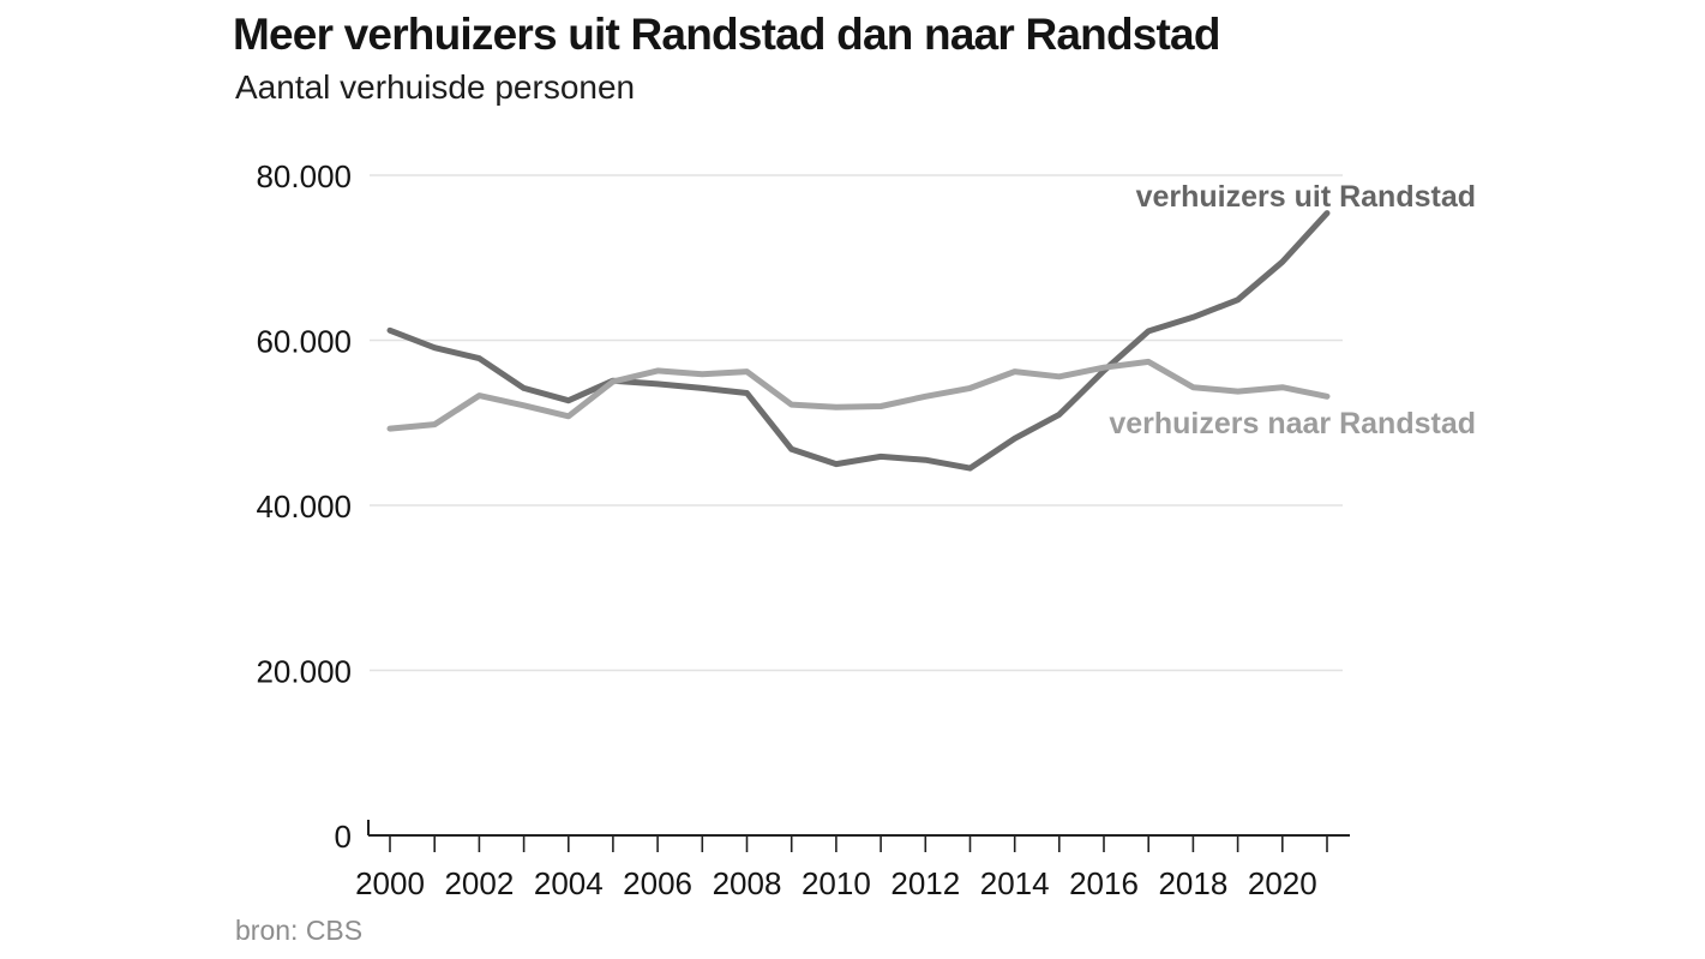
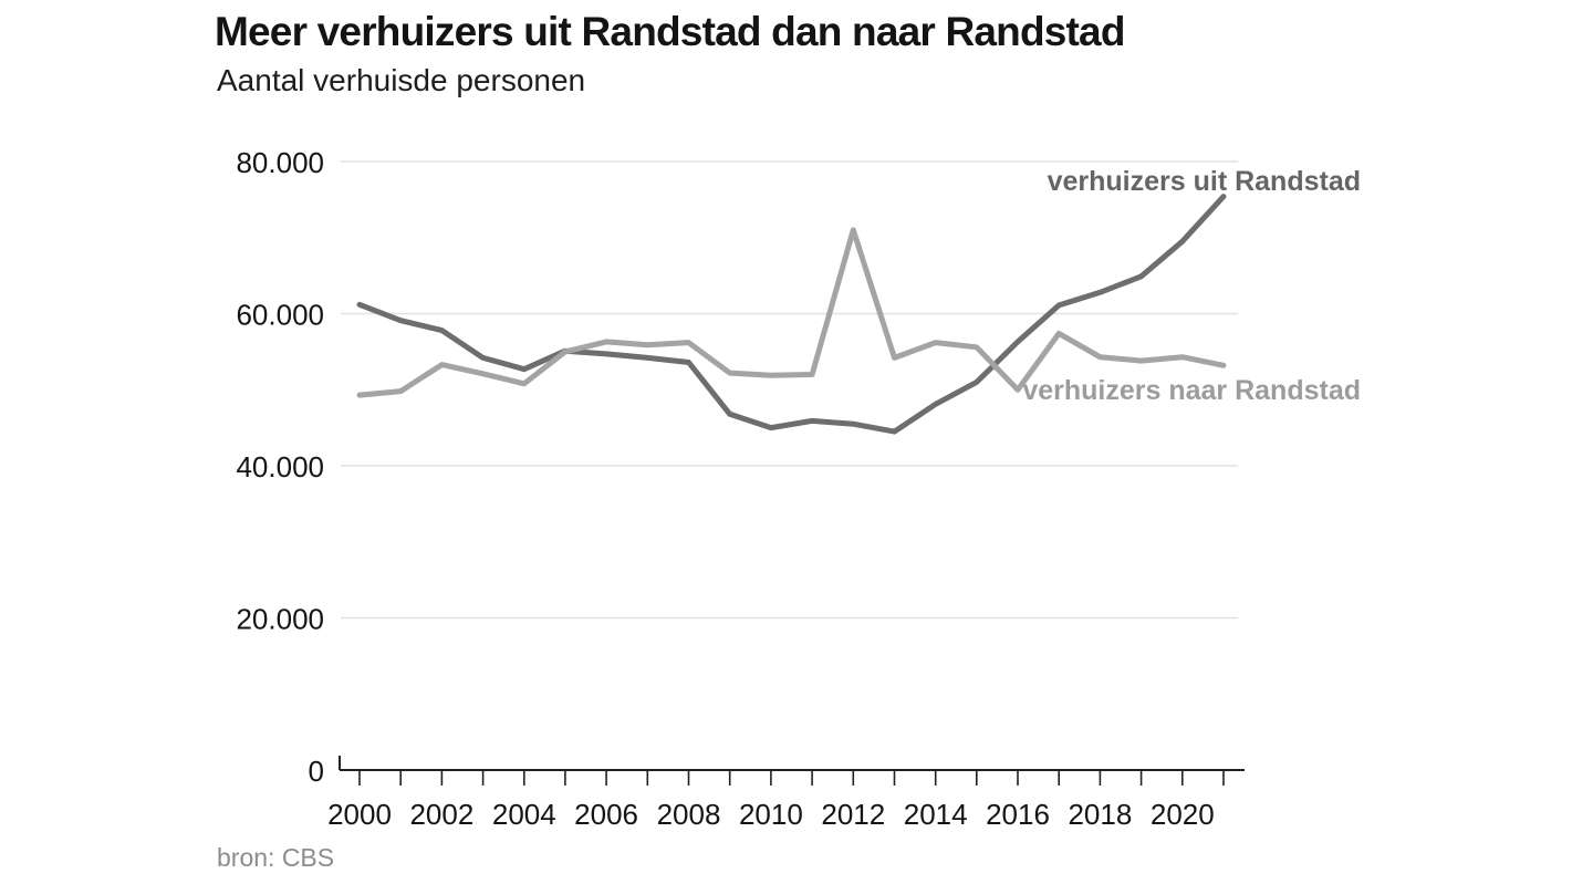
verhuizers naar Randstad/2012: 53000 -> 71000
verhuizers naar Randstad/2016: 57000 -> 50000
